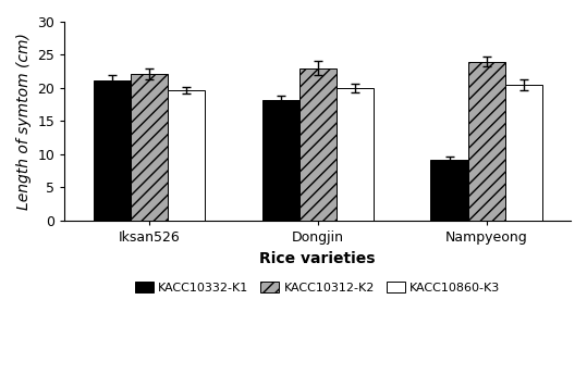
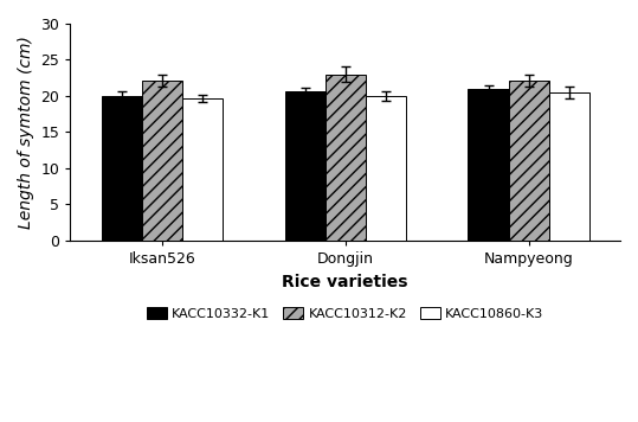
KACC10332-K1/Iksan526: 21.2 -> 20.0
KACC10332-K1/Dongjin: 18.2 -> 20.6
KACC10332-K1/Nampyeong: 9.2 -> 21.0
KACC10312-K2/Nampyeong: 24.0 -> 22.1
